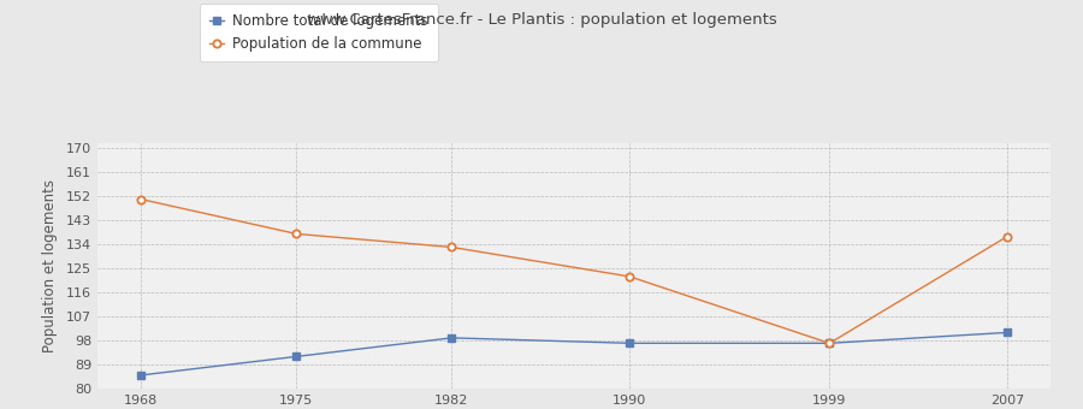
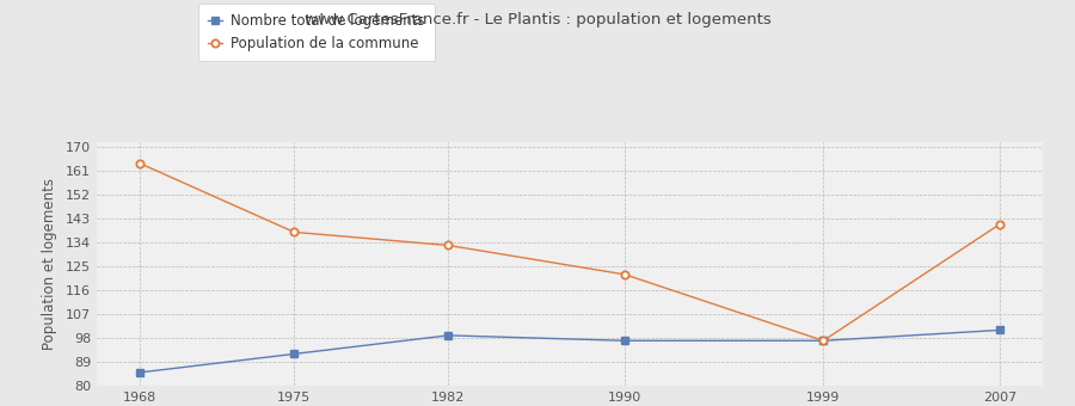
Population de la commune/1968: 151 -> 164
Population de la commune/2007: 137 -> 141
